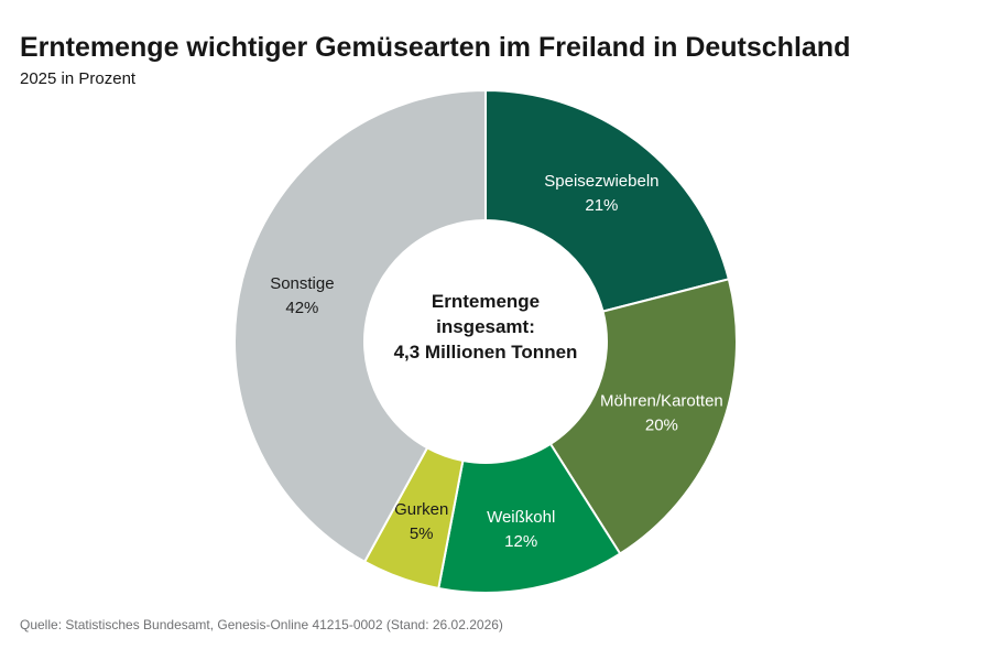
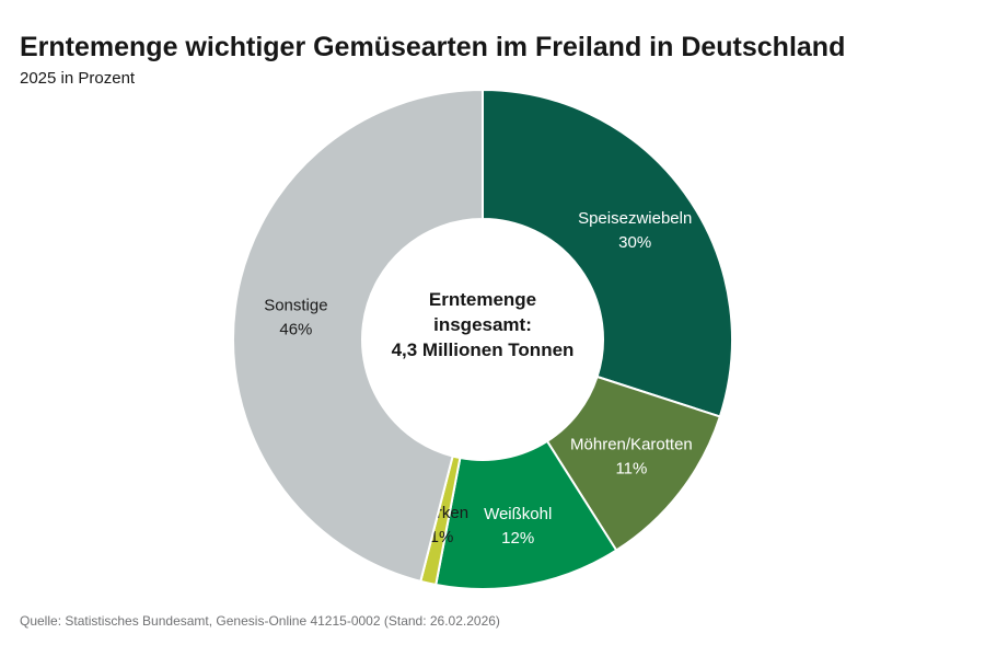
Speisezwiebeln: 21% -> 30%
Möhren/Karotten: 20% -> 11%
Gurken: 5% -> 1%
Sonstige: 42% -> 46%
